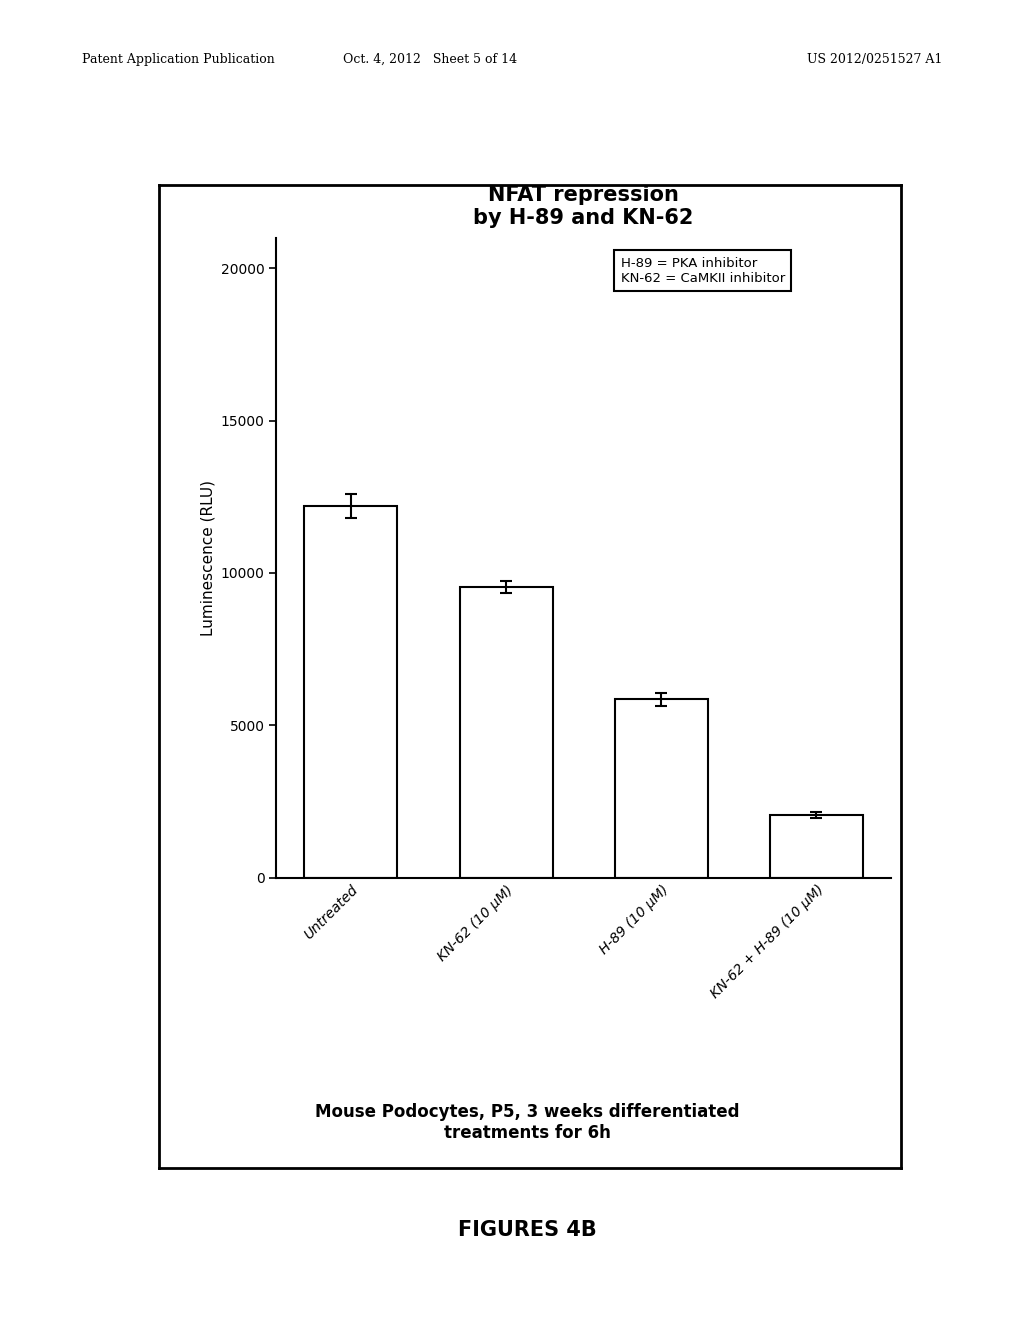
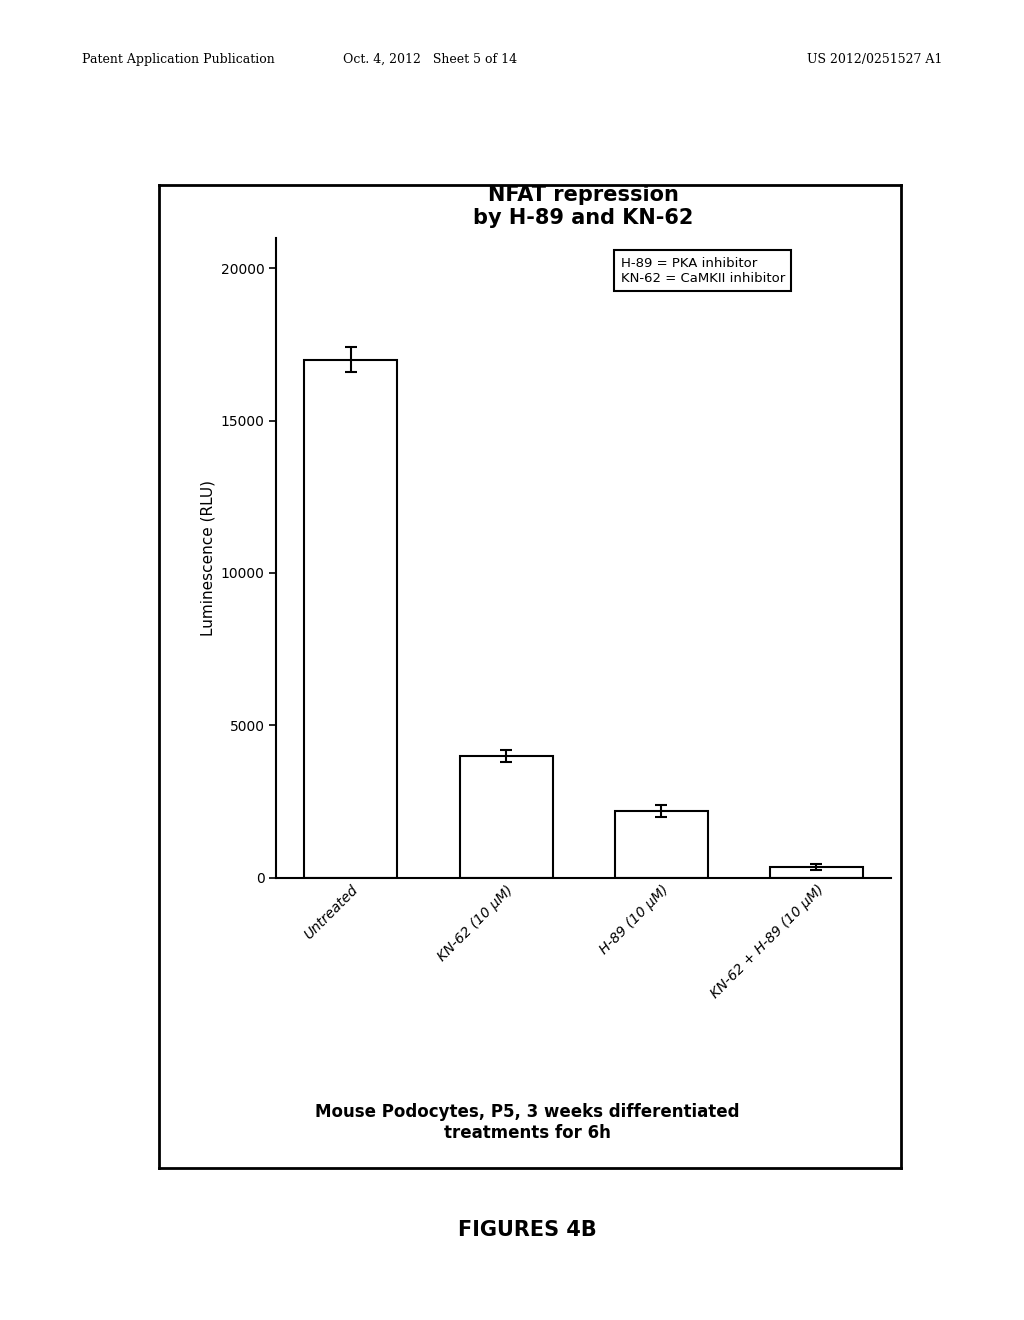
Untreated: 12200 -> 17000
KN-62 (10 μM): 9550 -> 4000
H-89 (10 μM): 5850 -> 2200
KN-62 + H-89 (10 μM): 2050 -> 350
